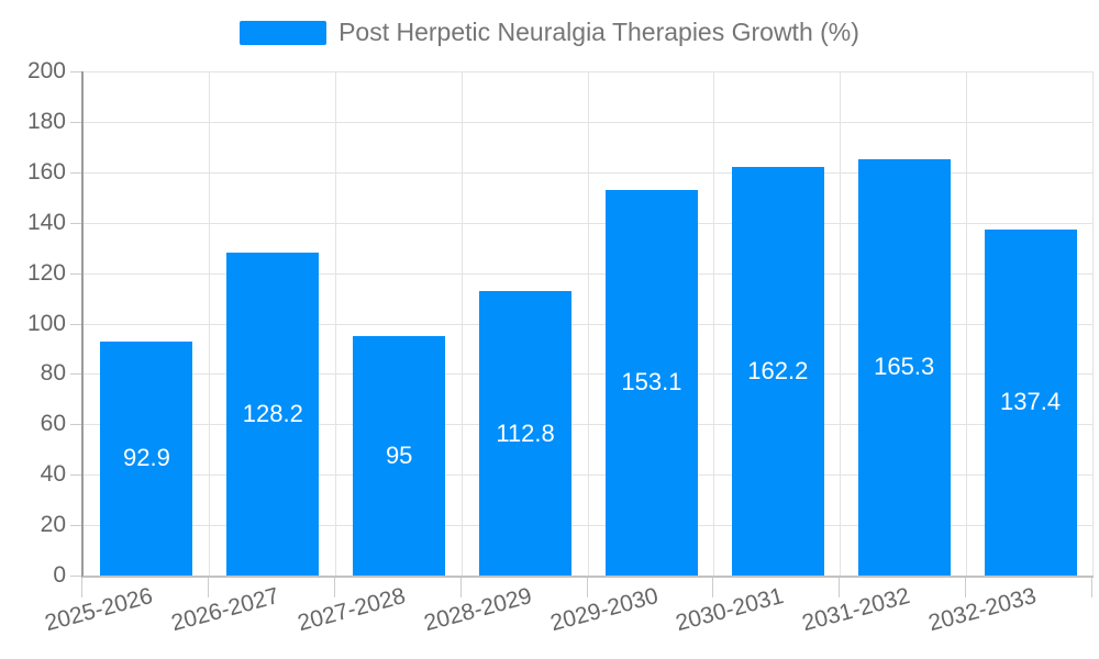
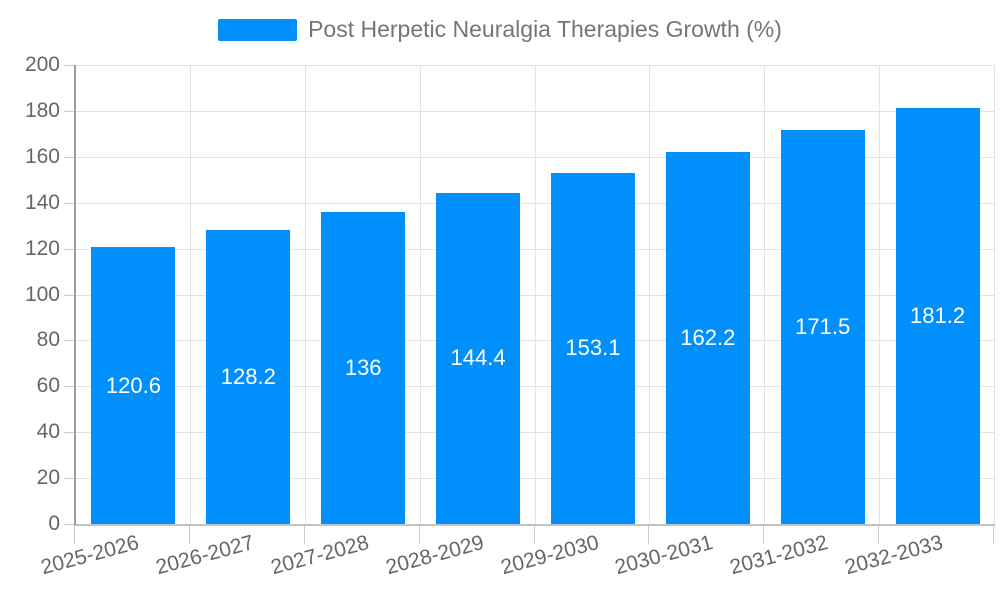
2025-2026: 92.9 -> 120.6
2027-2028: 95 -> 136
2028-2029: 112.8 -> 144.4
2031-2032: 165.3 -> 171.5
2032-2033: 137.4 -> 181.2
